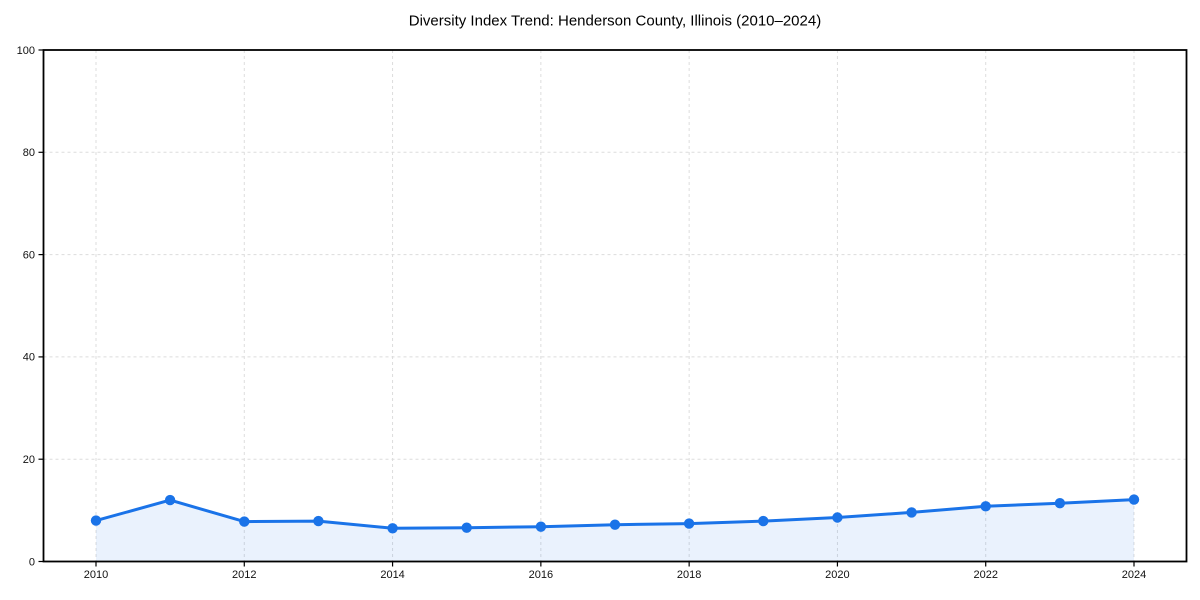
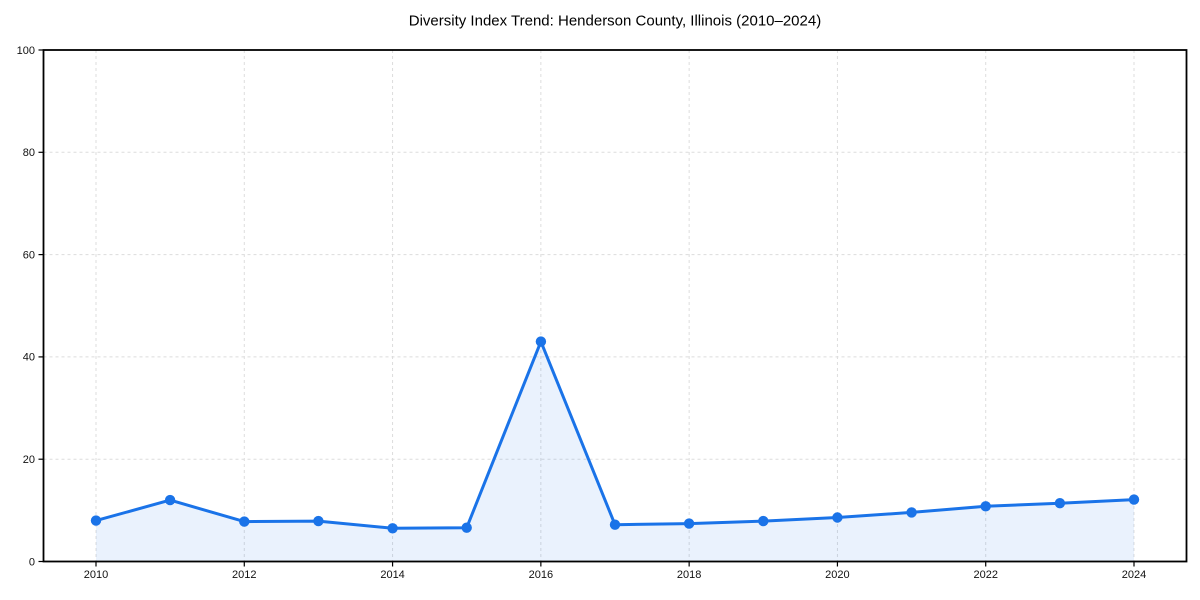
2016: 7 -> 43
